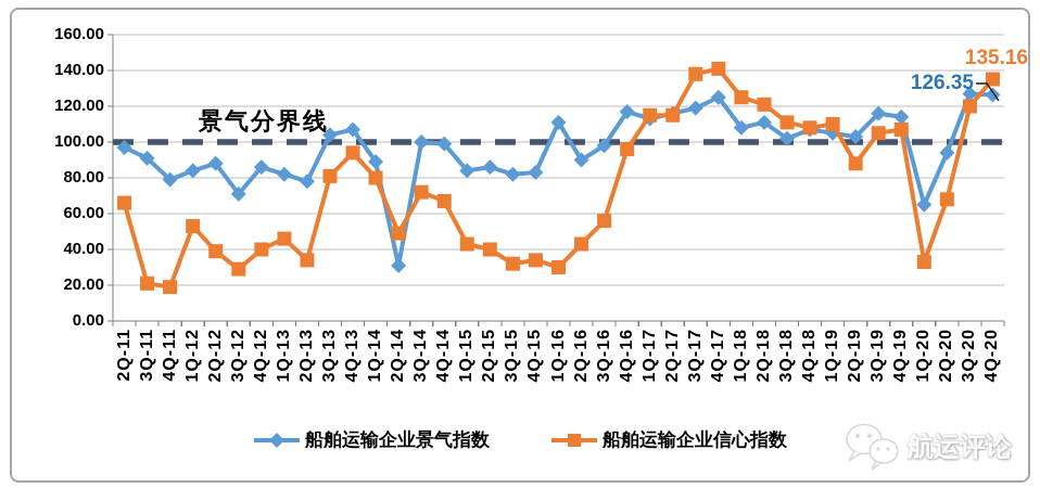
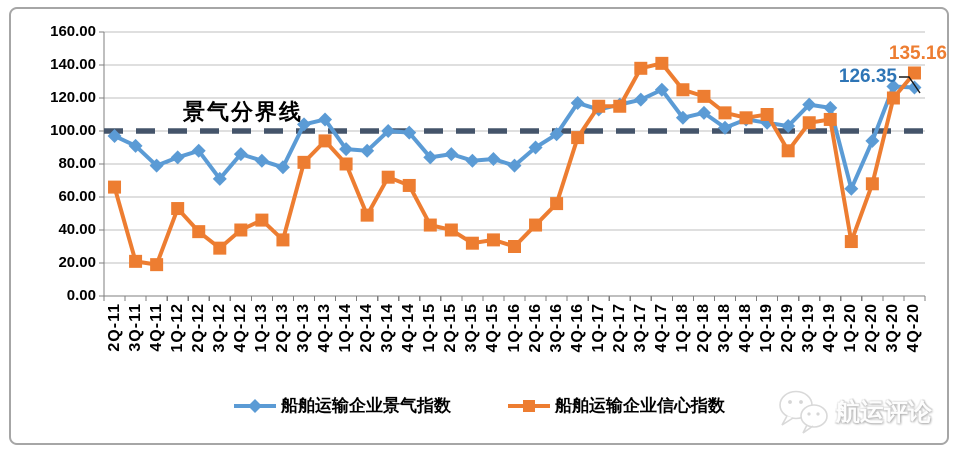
船舶运输企业景气指数/2Q-14: 31 -> 88
船舶运输企业景气指数/1Q-16: 111 -> 79
